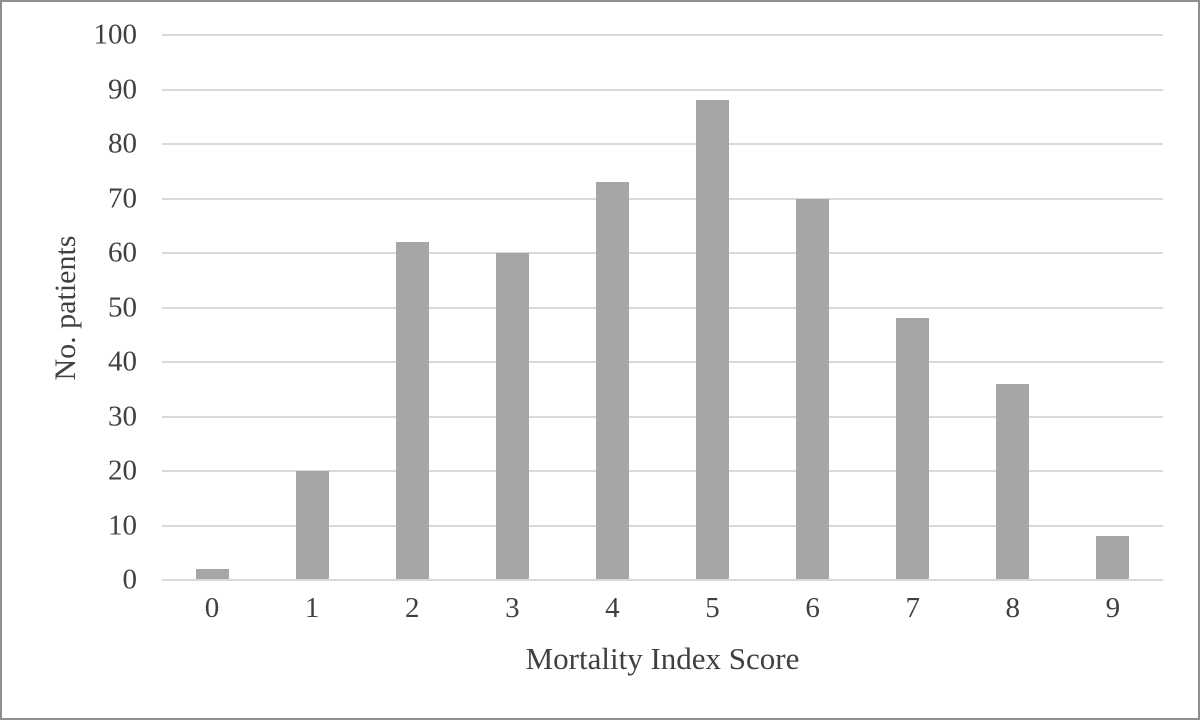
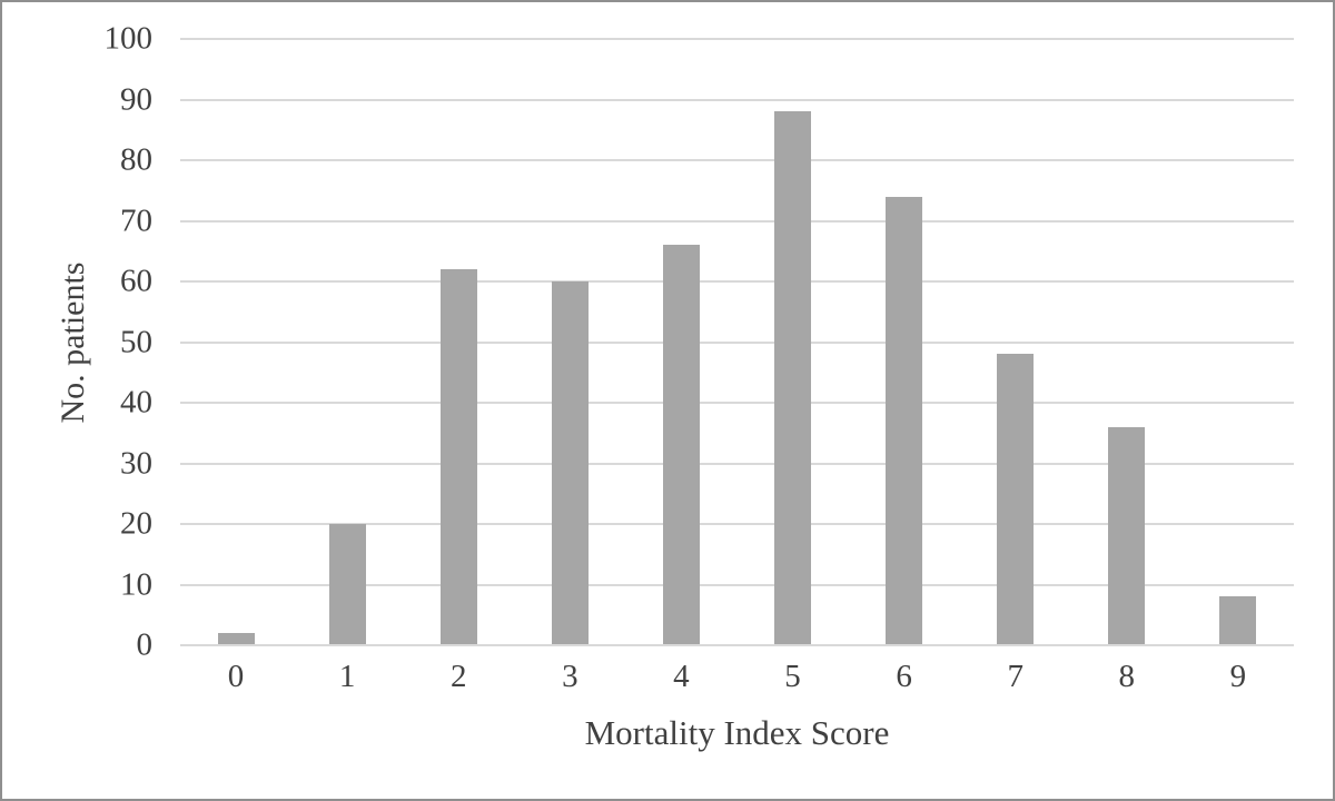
4: 73 -> 66
6: 70 -> 74
